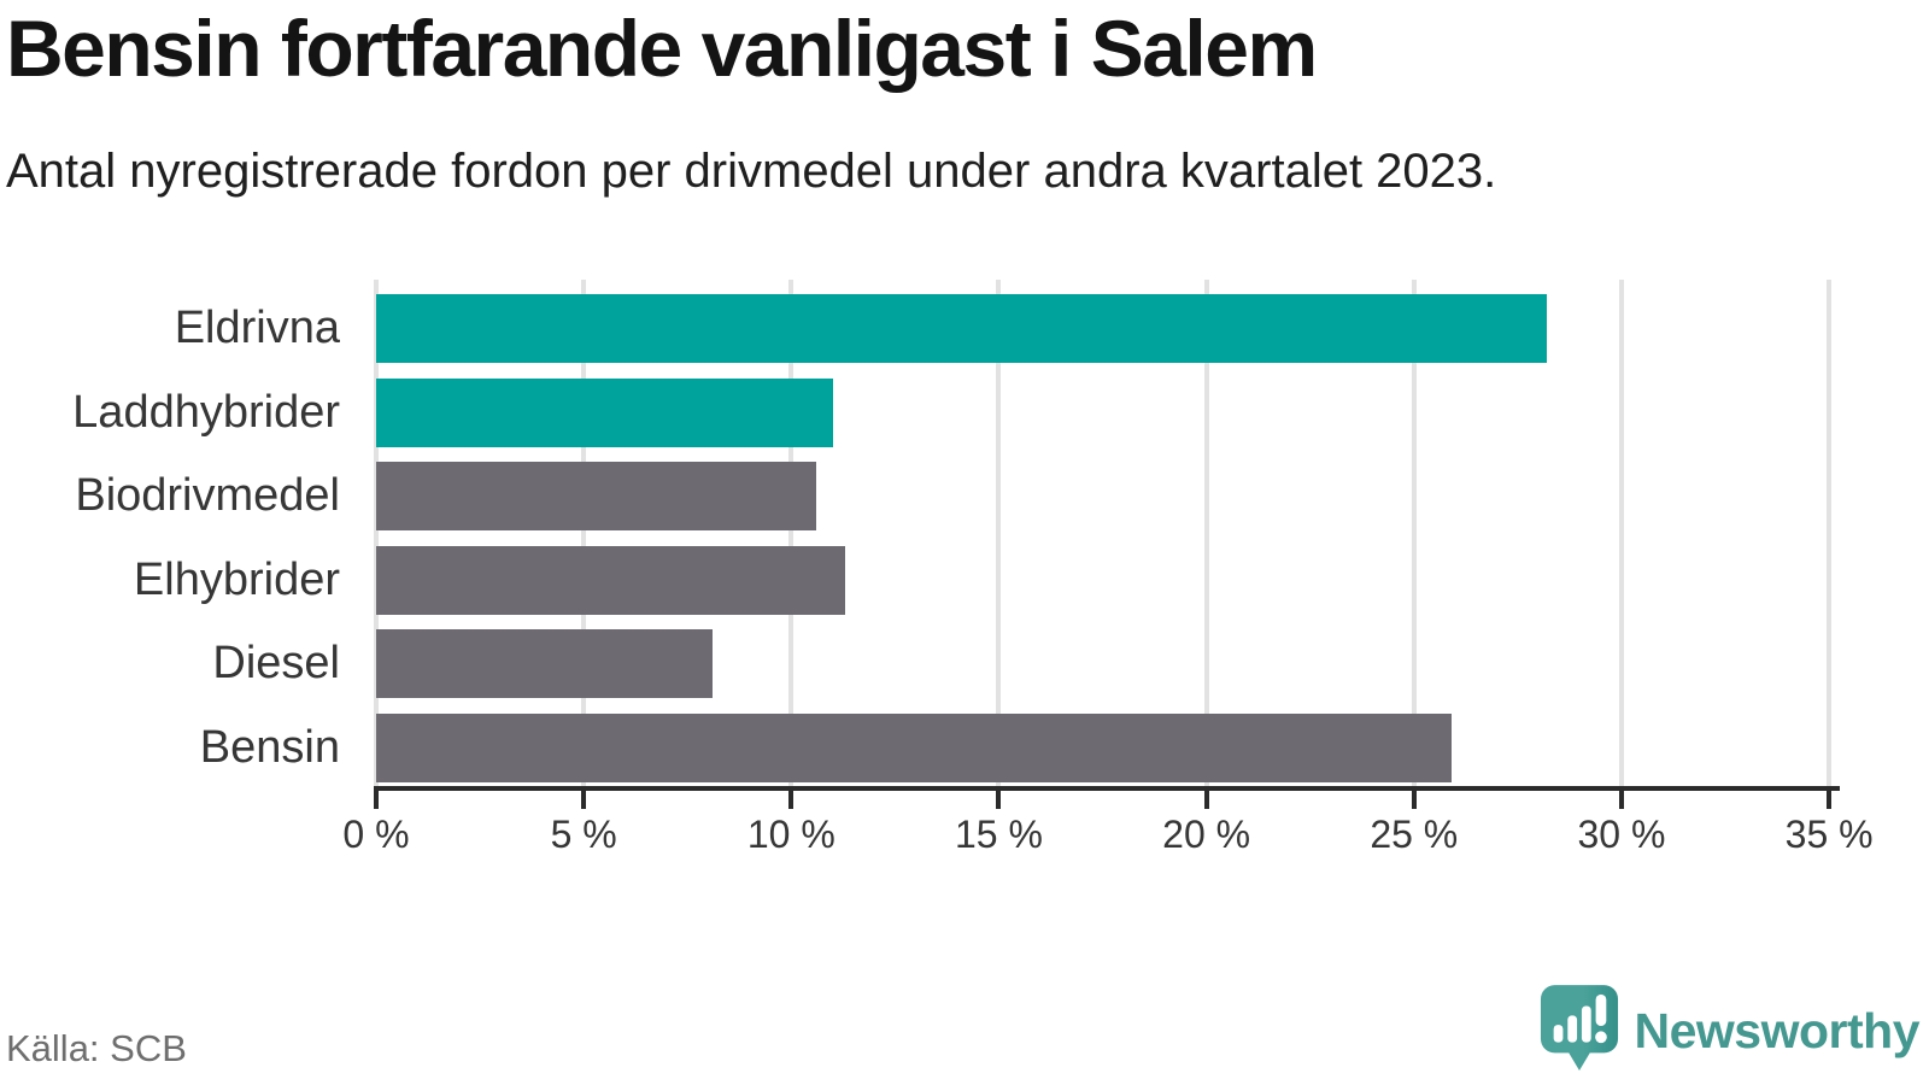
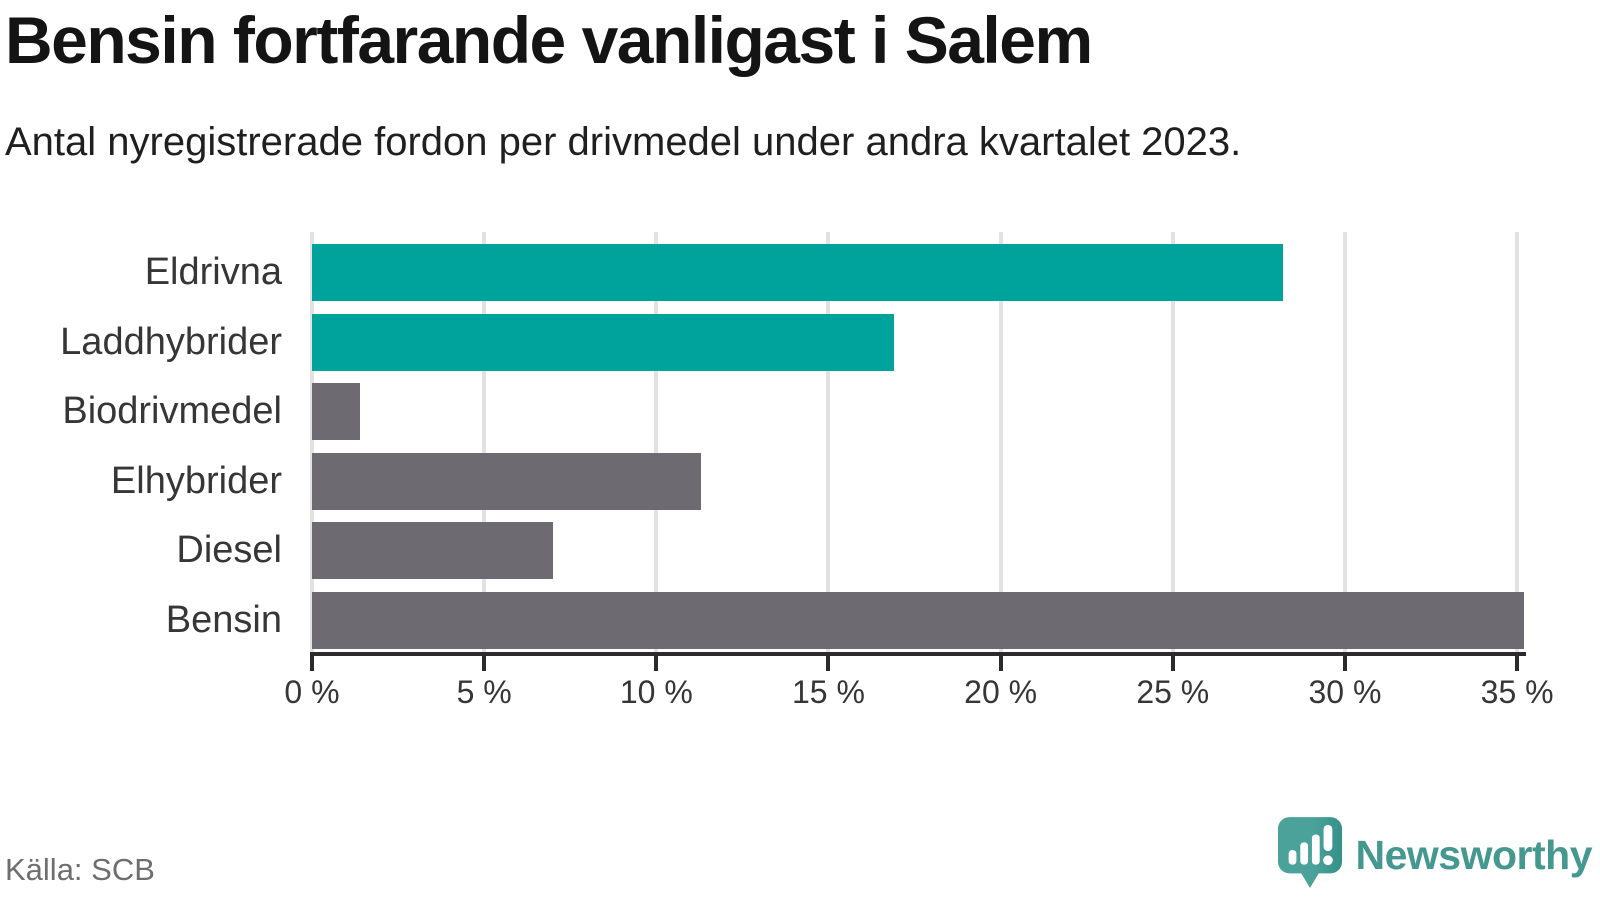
Laddhybrider: 11.0% -> 16.9%
Biodrivmedel: 10.6% -> 1.4%
Diesel: 8.1% -> 7.0%
Bensin: 25.9% -> 35.2%
